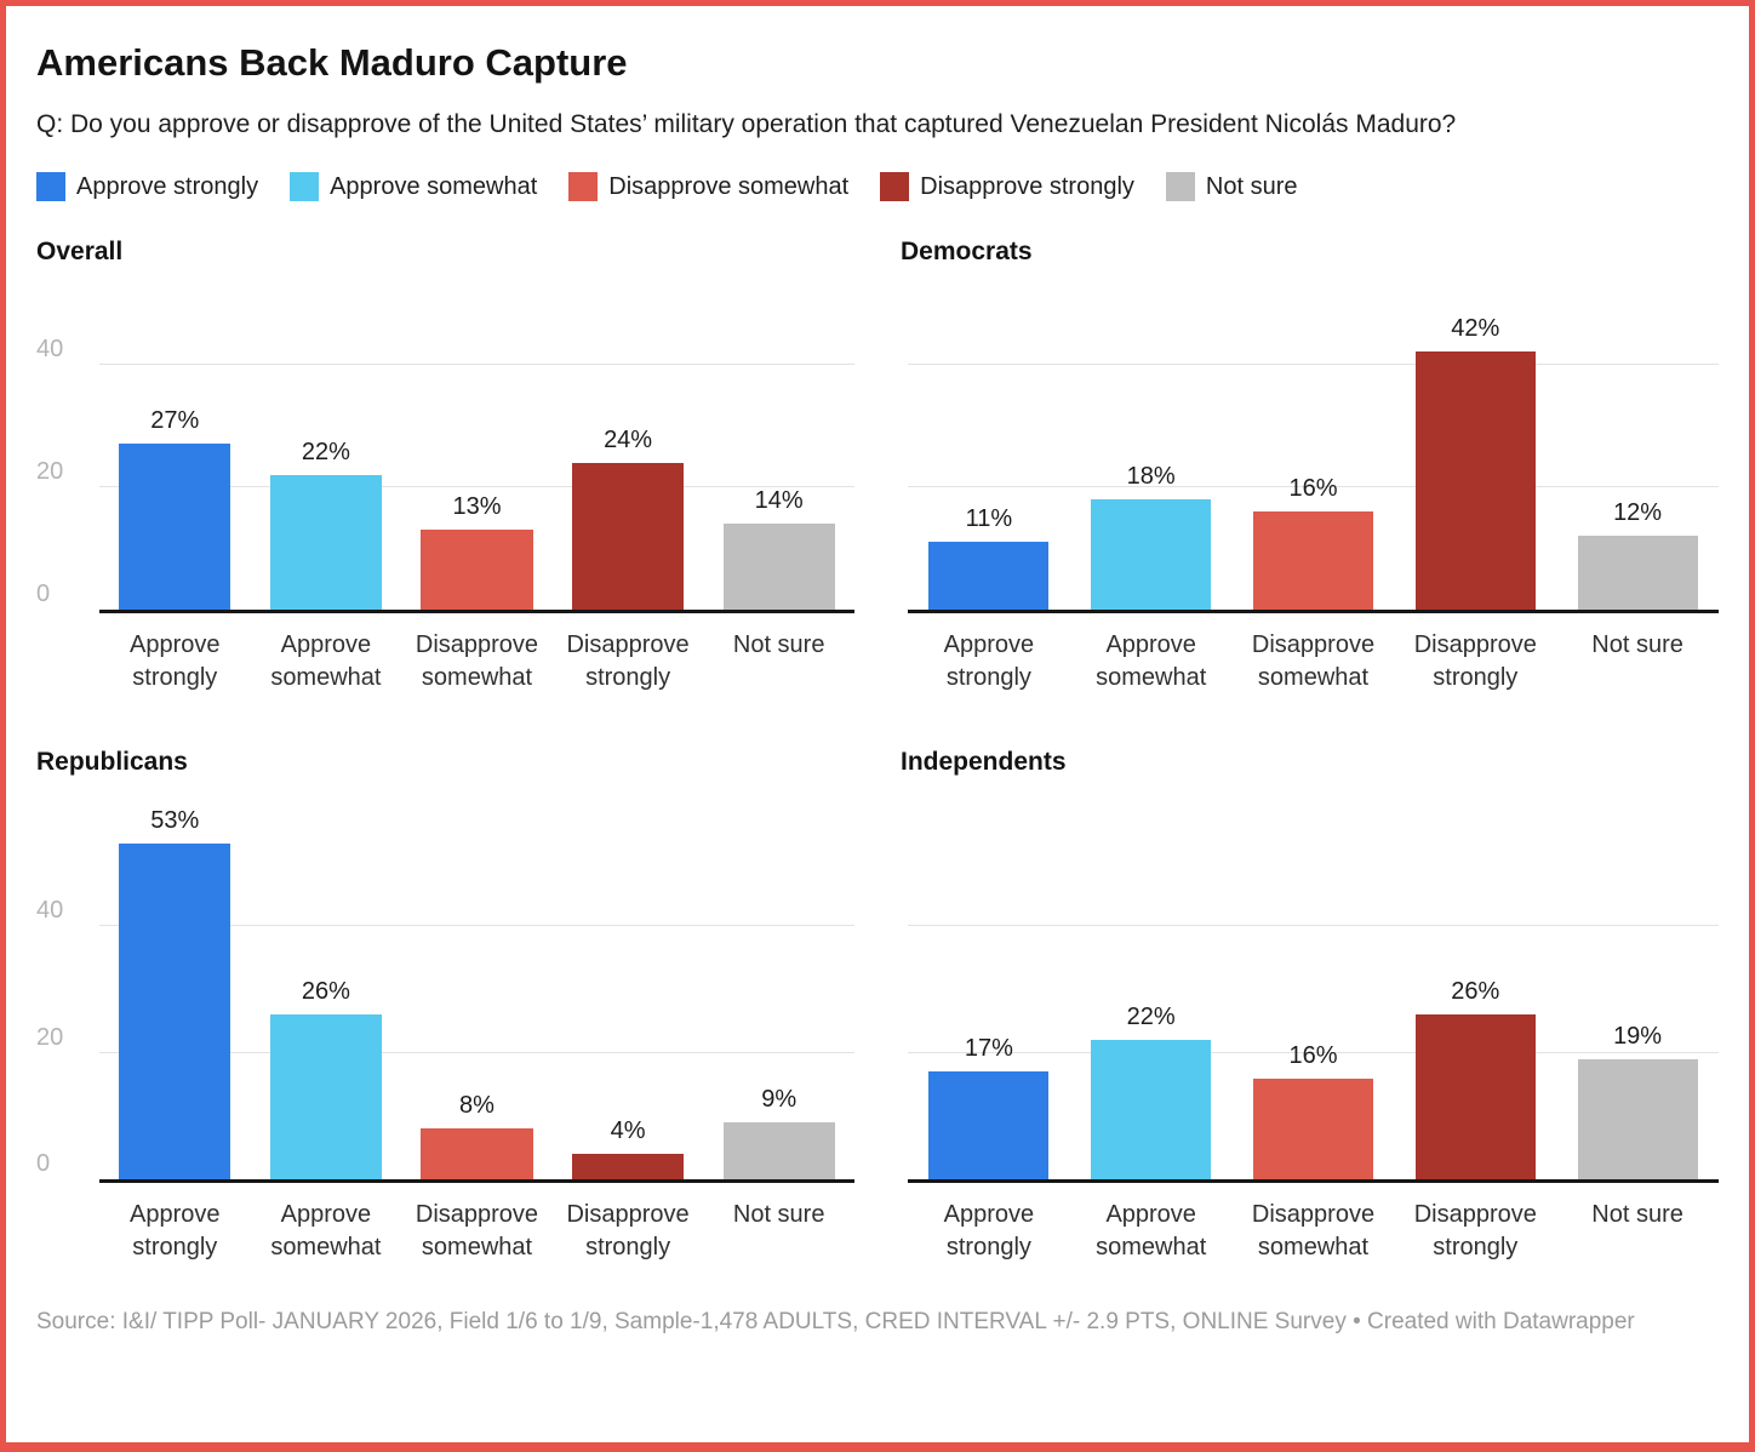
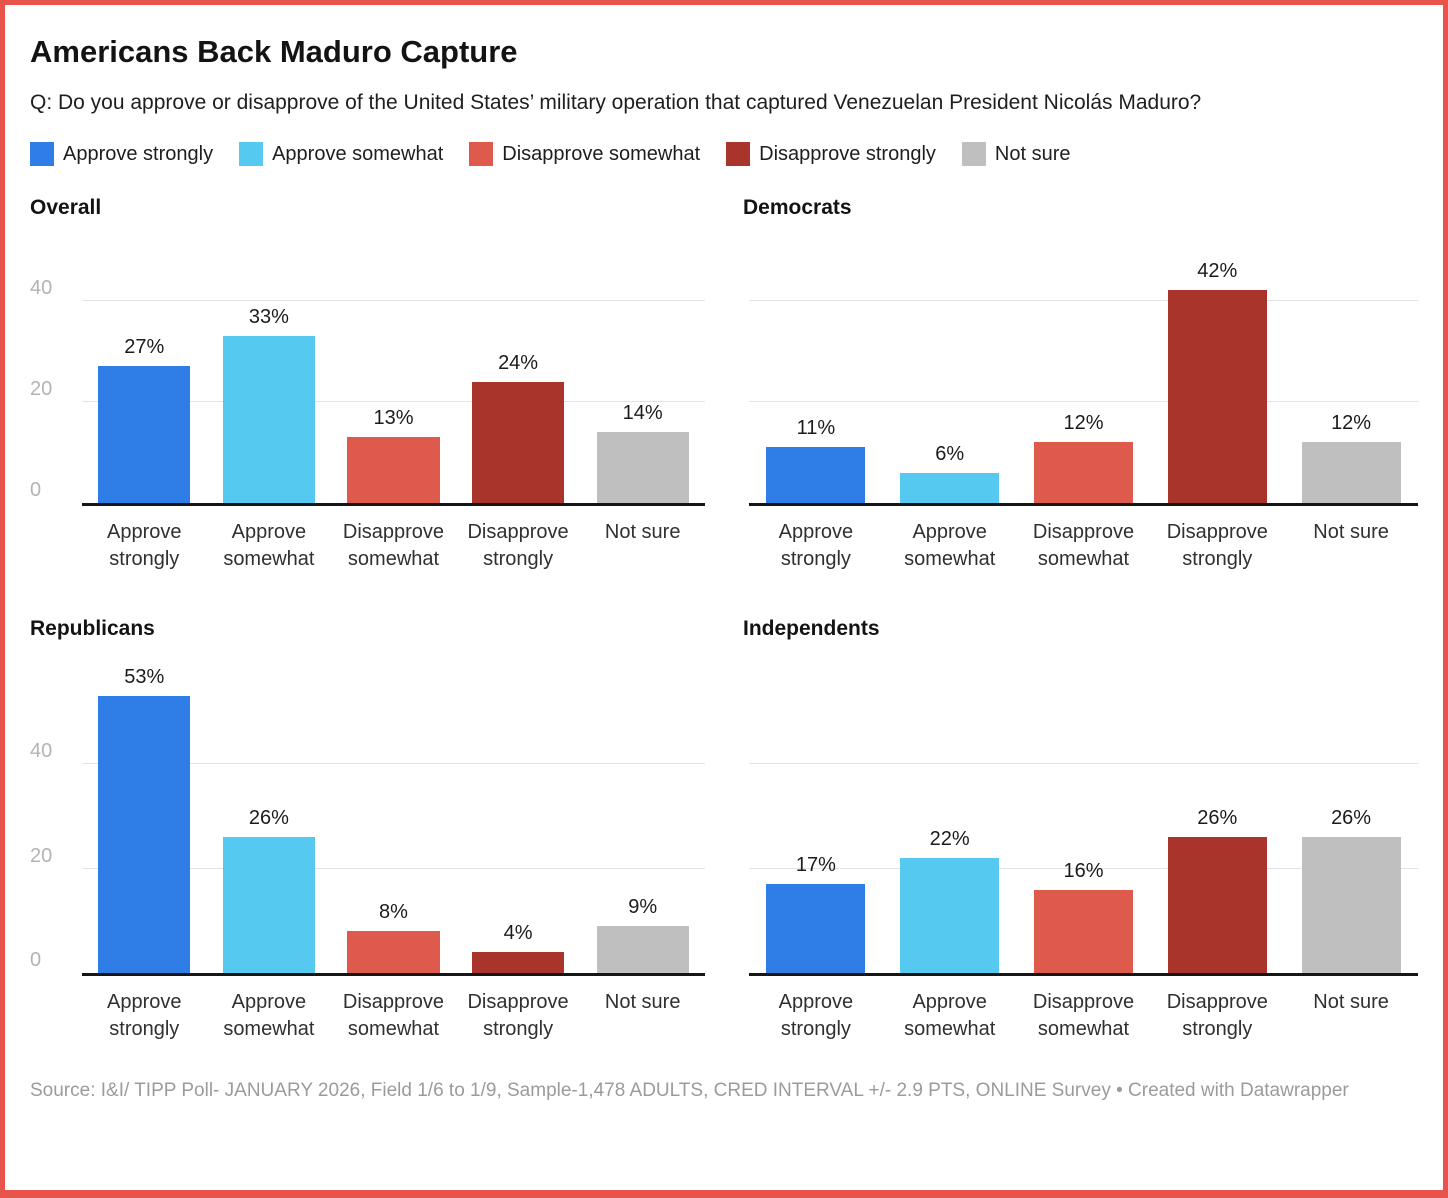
Overall/Approve somewhat: 22% -> 33%
Democrats/Approve somewhat: 18% -> 6%
Democrats/Disapprove somewhat: 16% -> 12%
Independents/Not sure: 19% -> 26%
